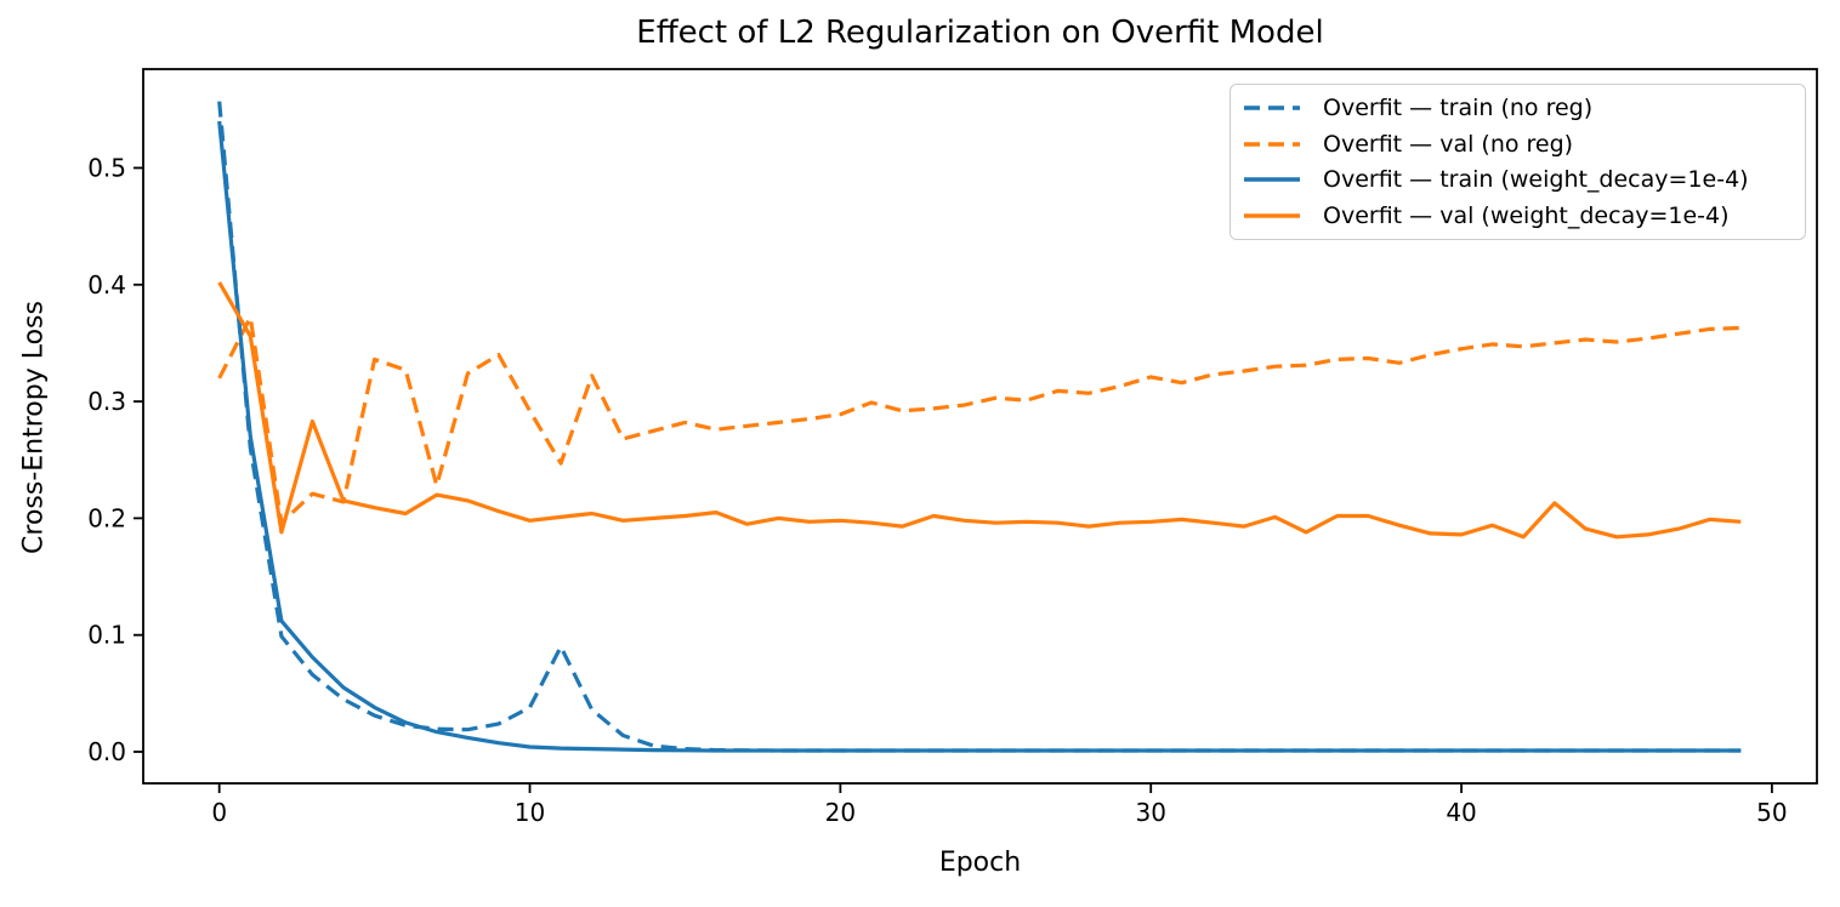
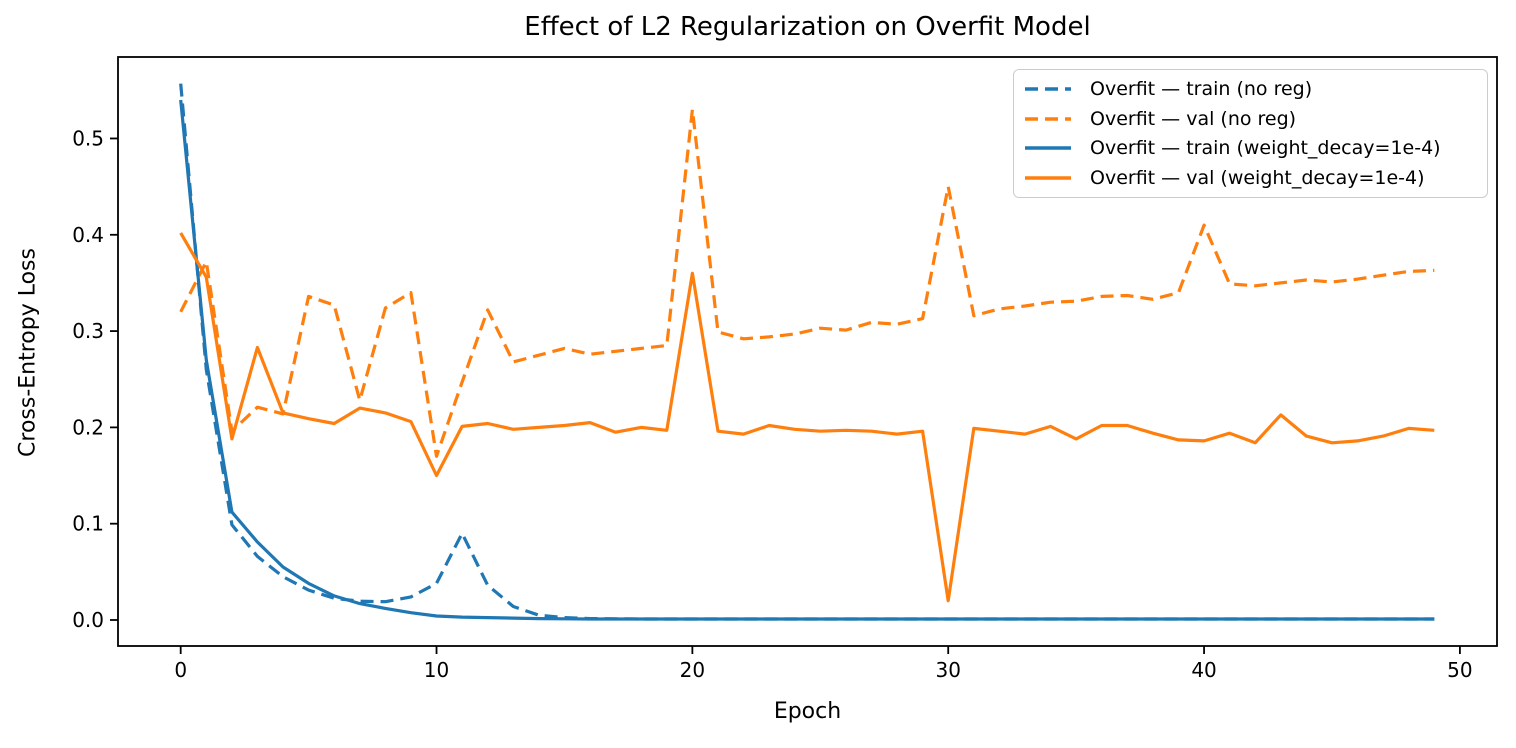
Overfit — val (no reg)/10: 0.29 -> 0.17
Overfit — val (weight_decay=1e-4)/10: 0.20 -> 0.15
Overfit — val (no reg)/20: 0.29 -> 0.53
Overfit — val (weight_decay=1e-4)/20: 0.20 -> 0.36
Overfit — val (no reg)/30: 0.32 -> 0.45
Overfit — val (weight_decay=1e-4)/30: 0.20 -> 0.02
Overfit — val (no reg)/40: 0.34 -> 0.41
